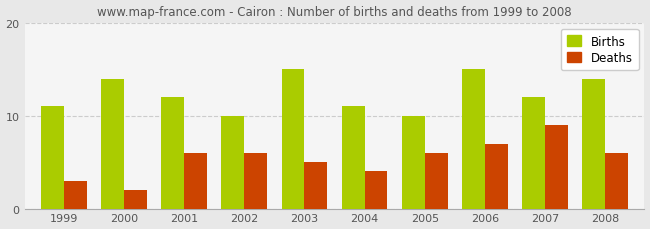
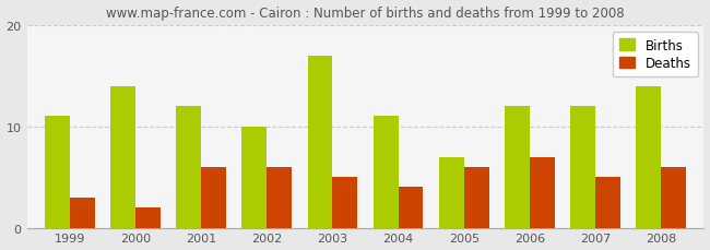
Births/2003: 15 -> 17
Births/2005: 10 -> 7
Births/2006: 15 -> 12
Deaths/2007: 9 -> 5
